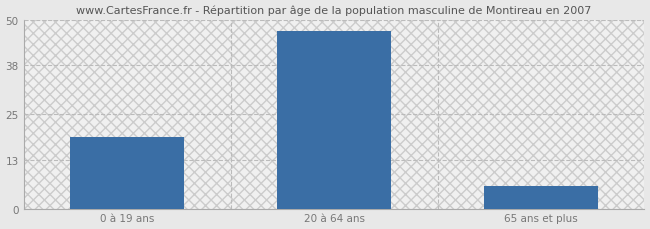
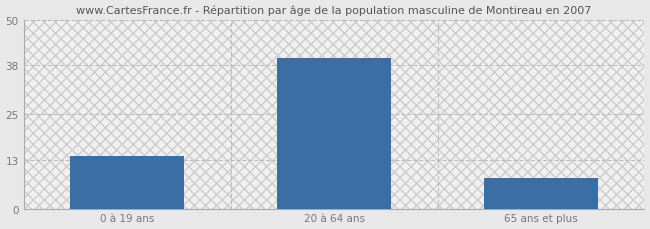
0 à 19 ans: 19 -> 14
20 à 64 ans: 47 -> 40
65 ans et plus: 6 -> 8
